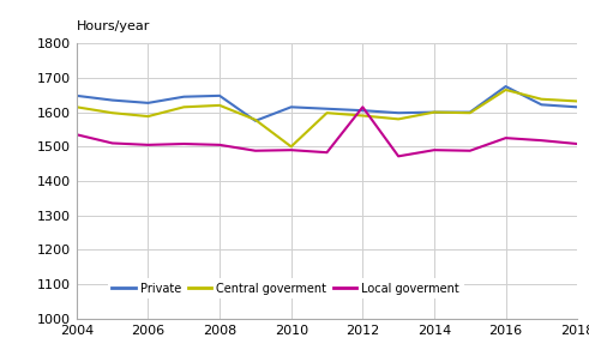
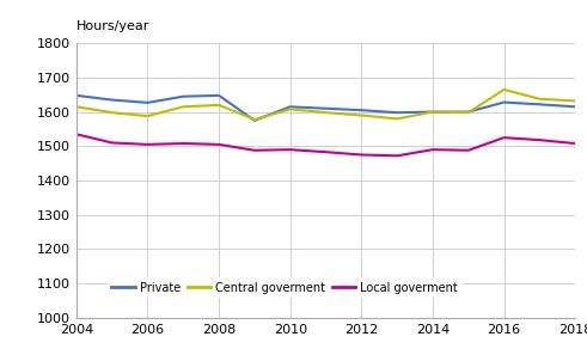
Central goverment/2010: 1500 -> 1608
Local goverment/2012: 1615 -> 1475
Private/2016: 1675 -> 1628
